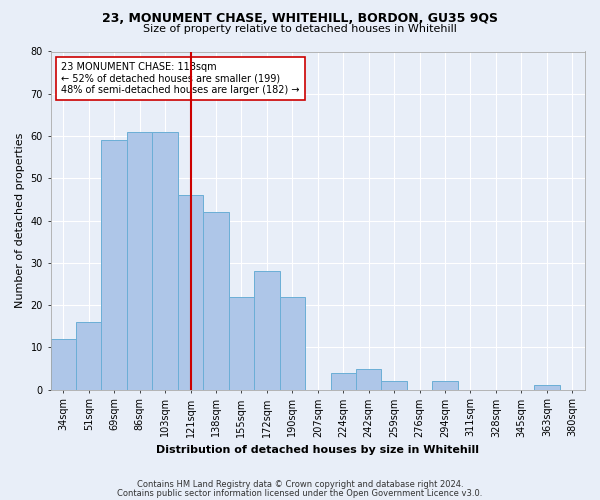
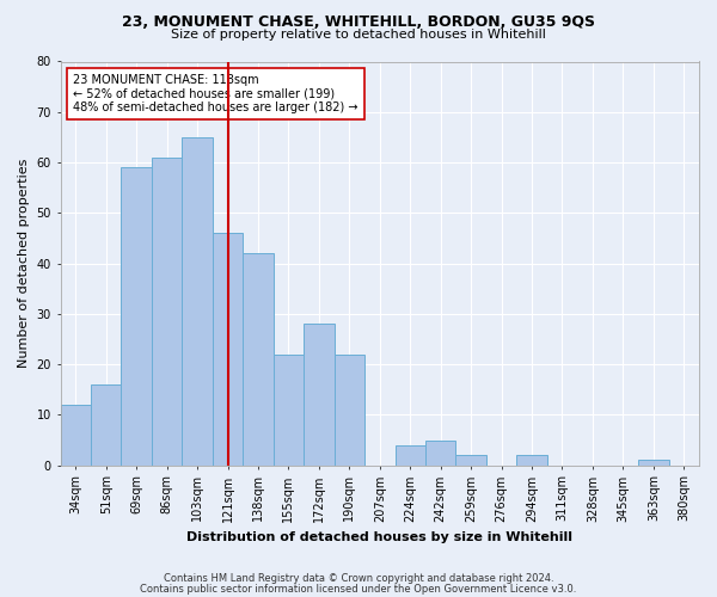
103sqm: 61 -> 65
